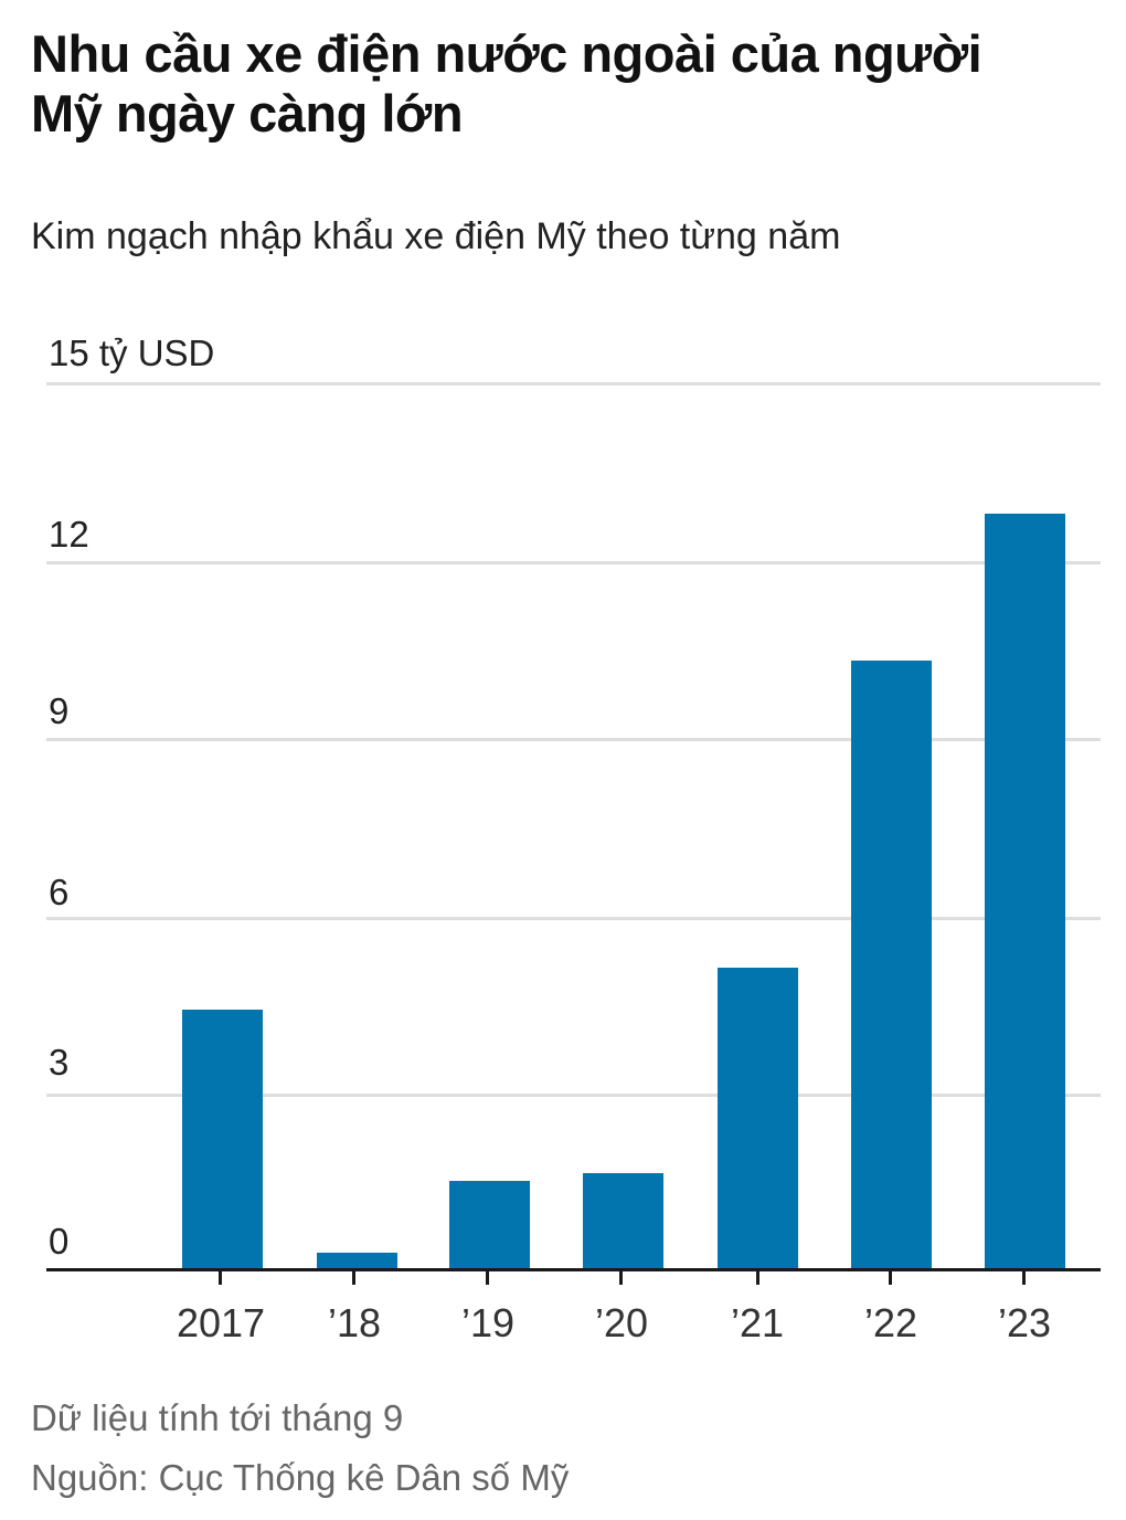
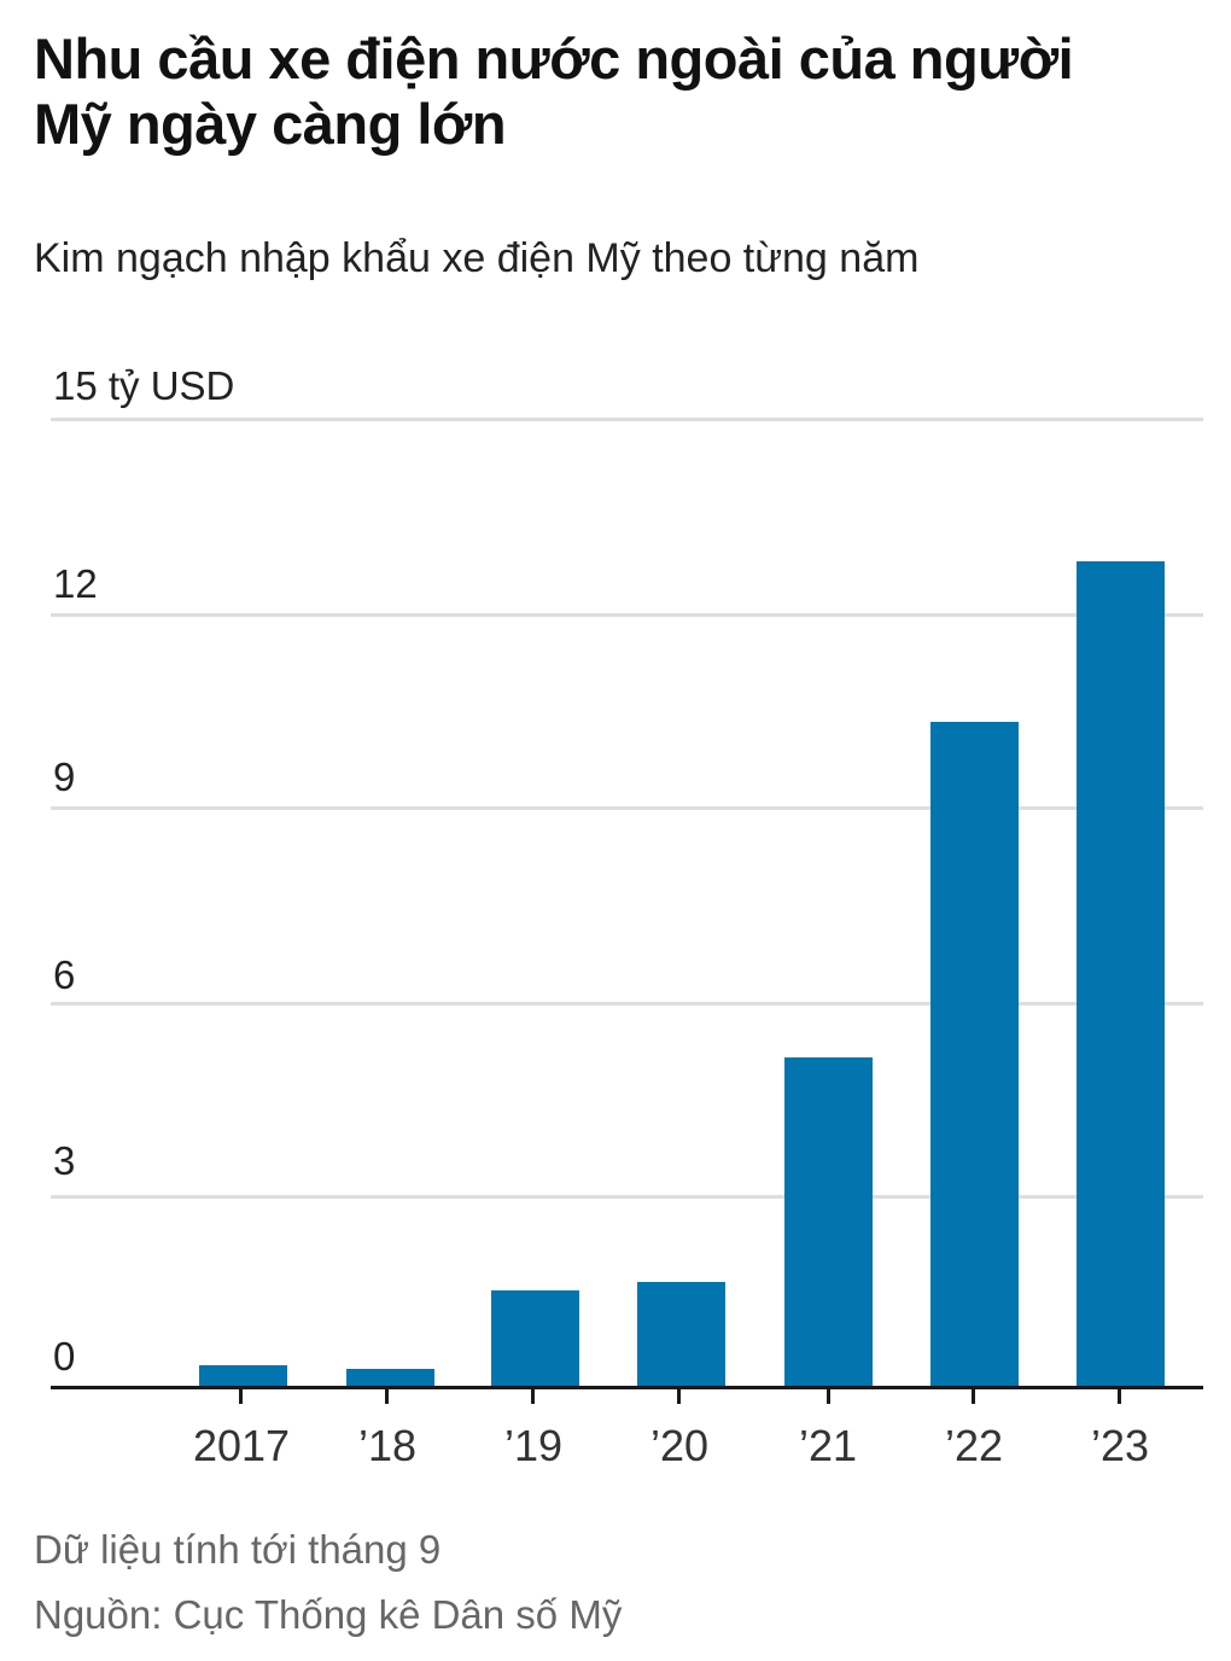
2017: 4.4 -> 0.3
